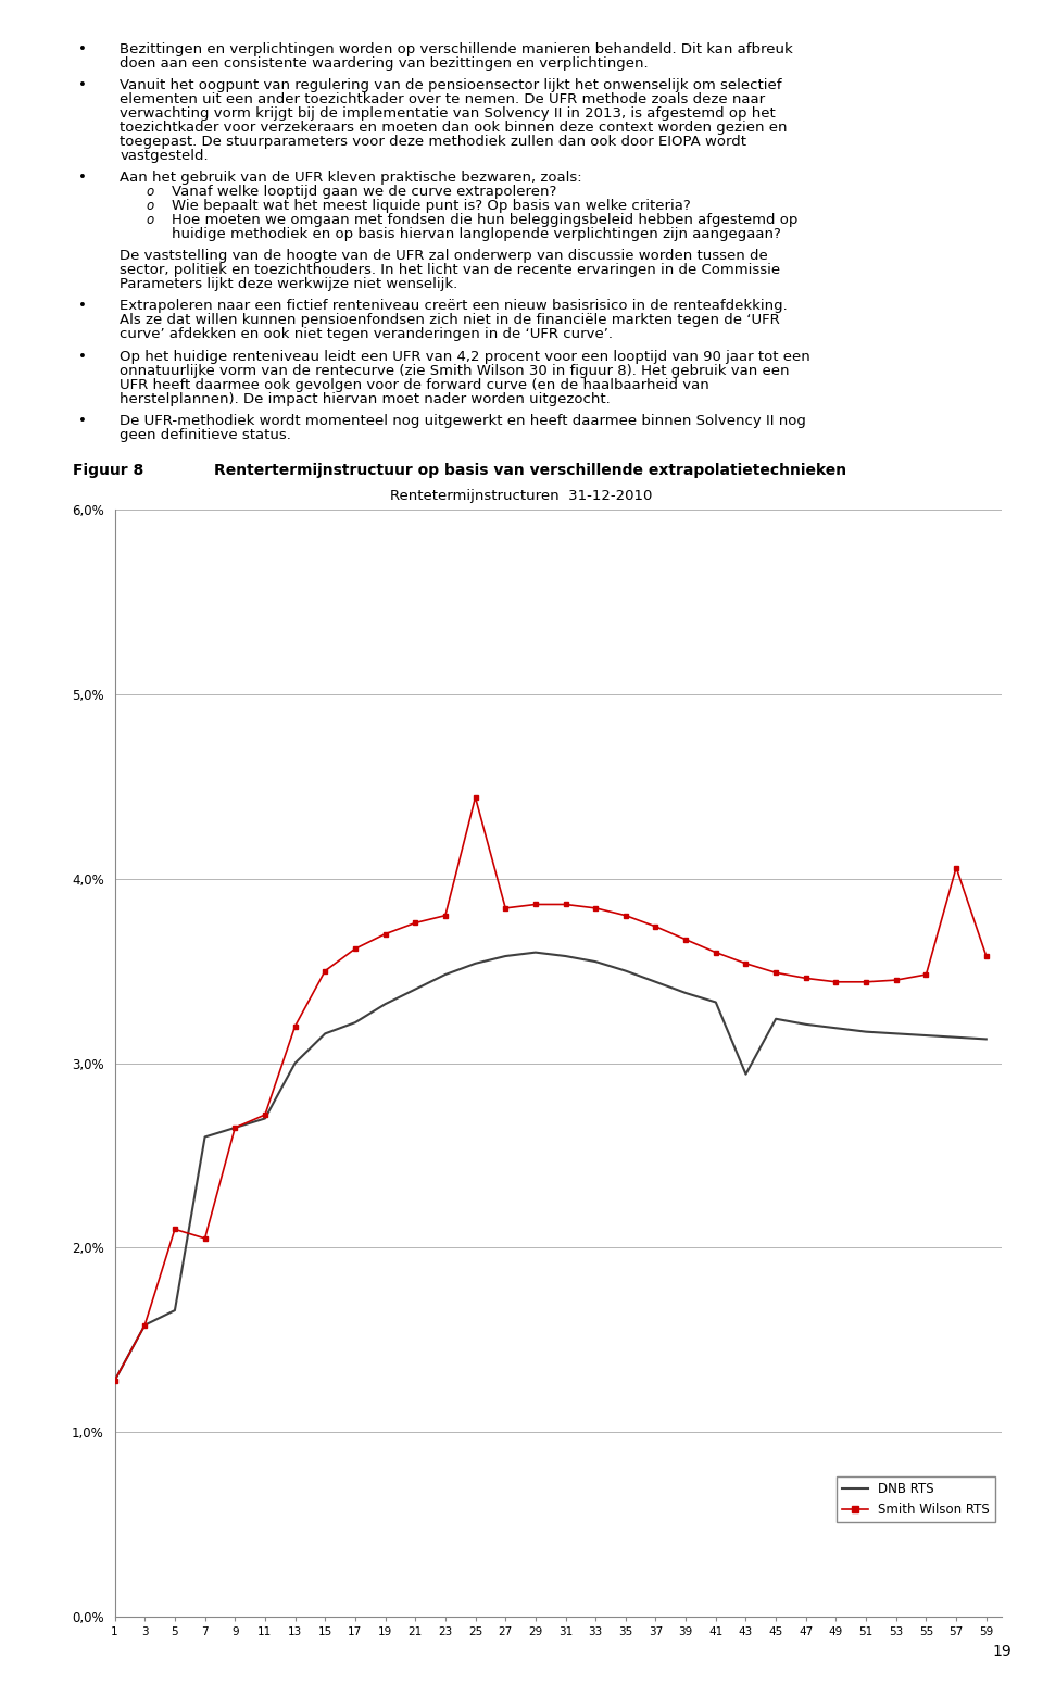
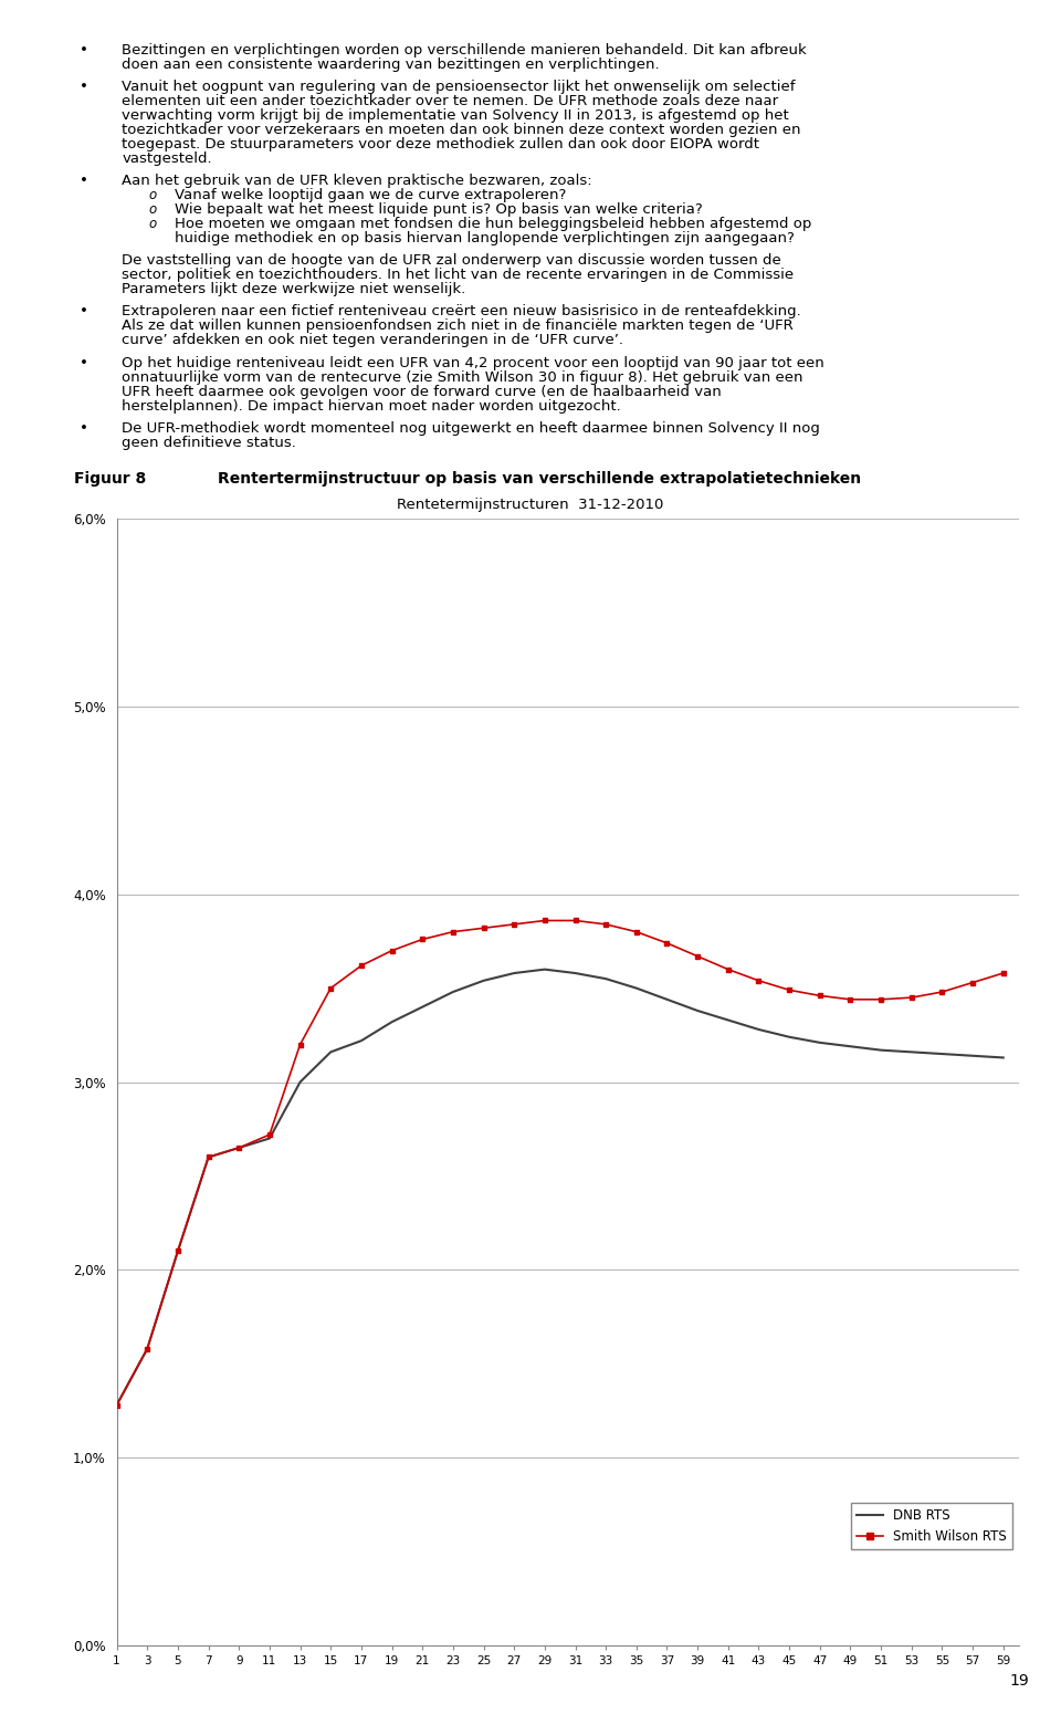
DNB RTS/5: 1,66% -> 2,10%
Smith Wilson RTS/7: 2,05% -> 2,60%
Smith Wilson RTS/25: 4,44% -> 3,82%
DNB RTS/43: 2,94% -> 3,28%
Smith Wilson RTS/57: 4,06% -> 3,53%
